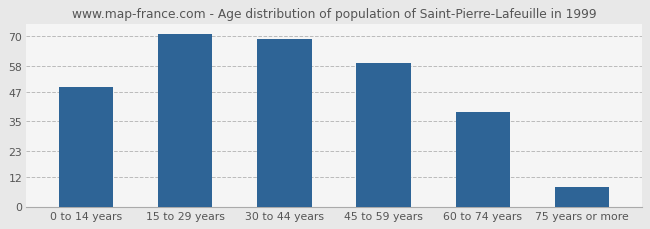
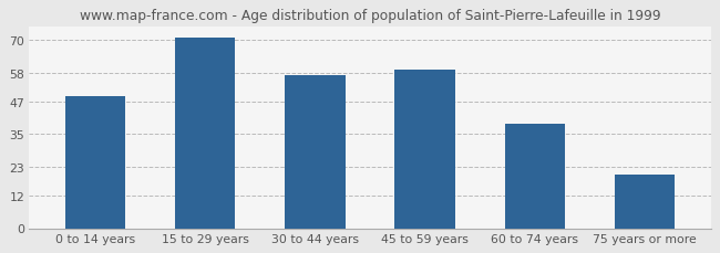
30 to 44 years: 69 -> 57
75 years or more: 8 -> 20
